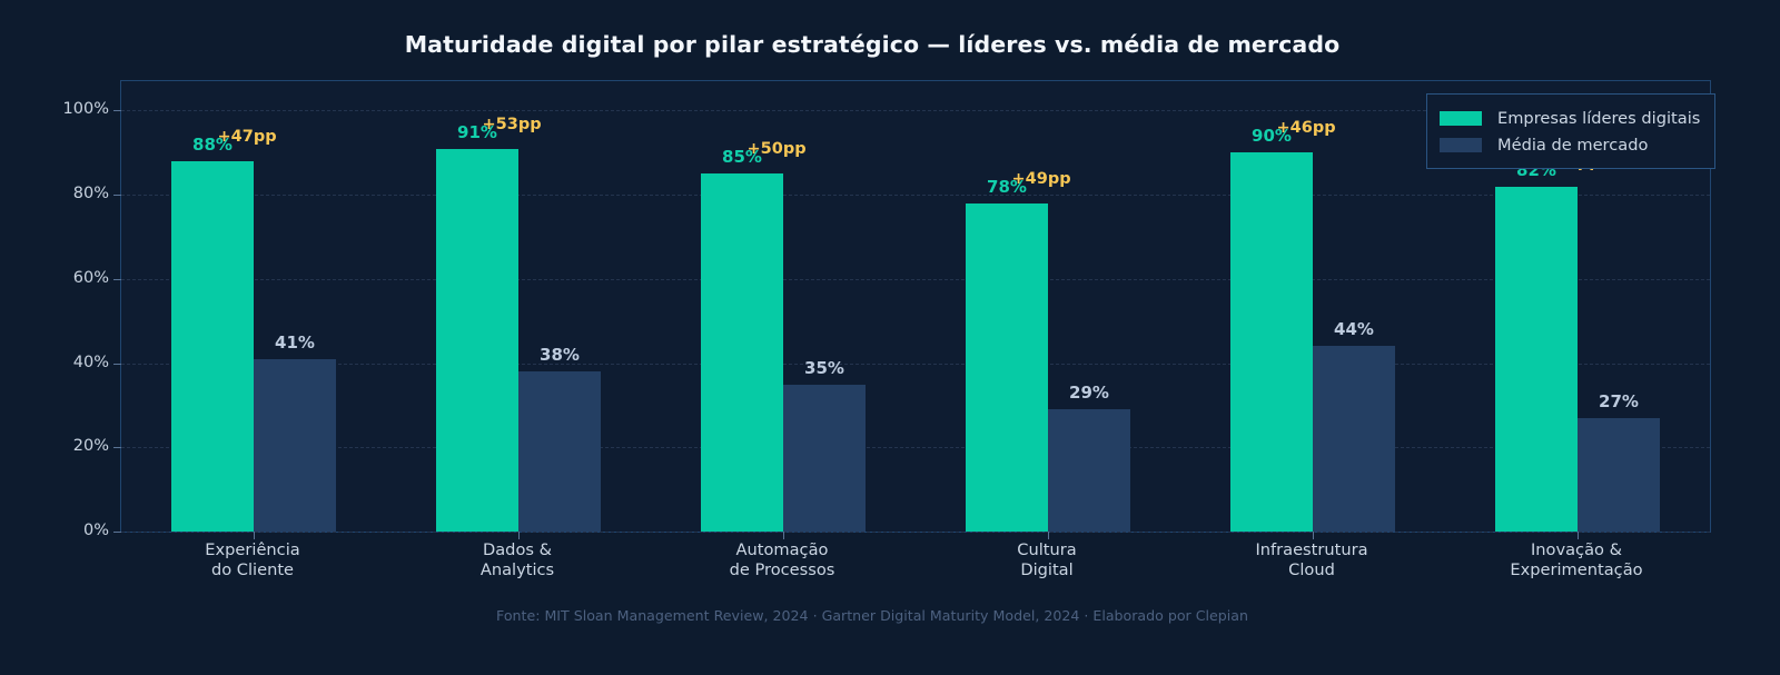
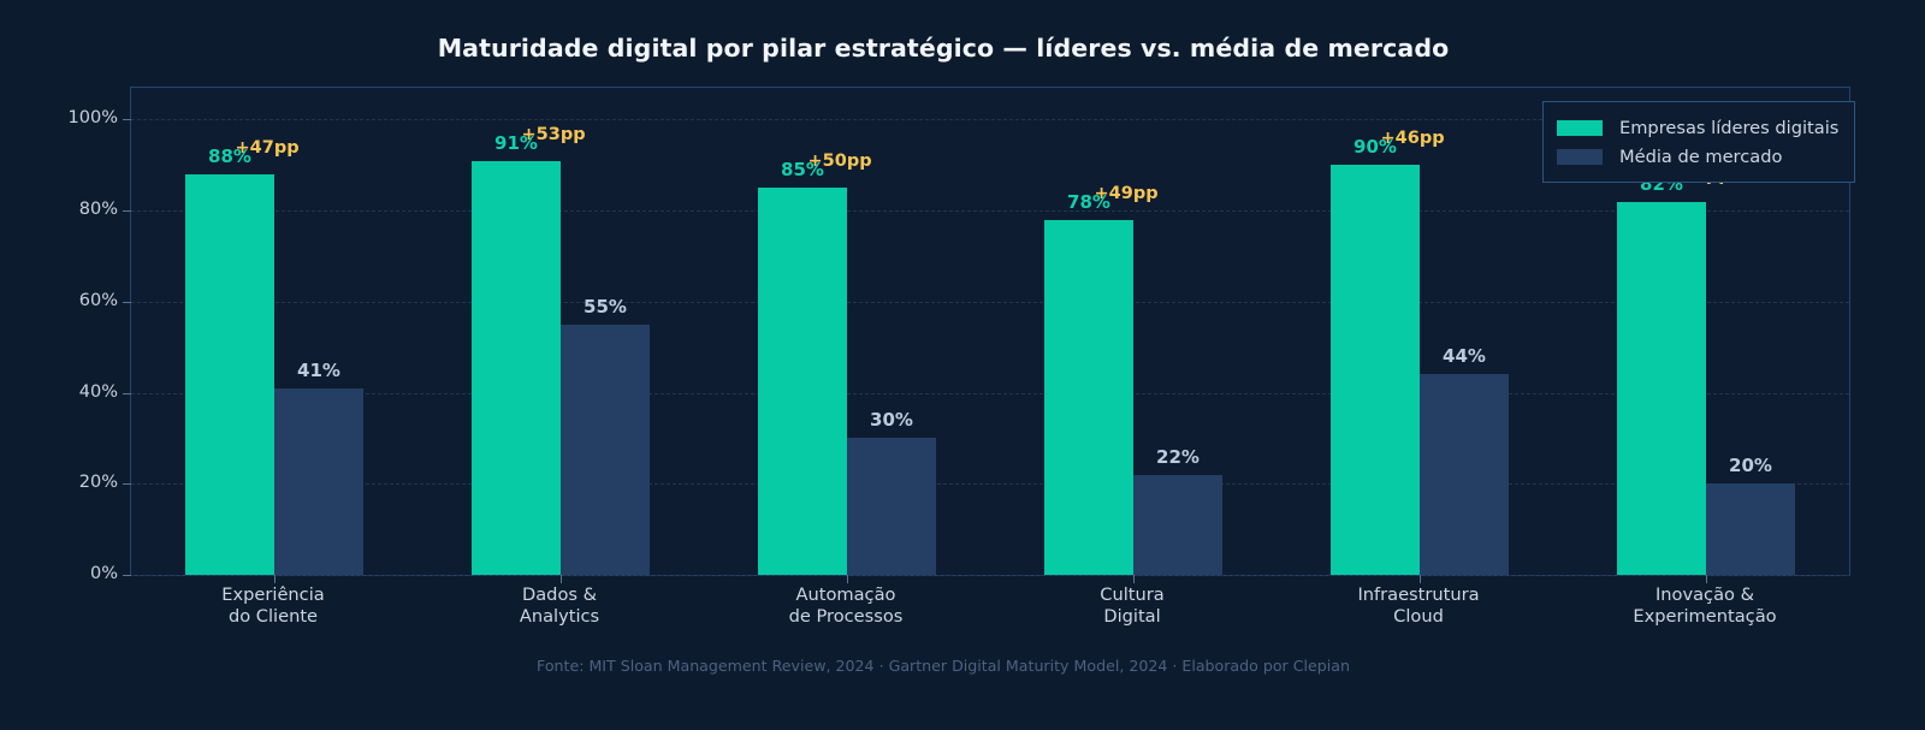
Média de mercado/Dados & Analytics: 38% -> 55%
Média de mercado/Automação de Processos: 35% -> 30%
Média de mercado/Cultura Digital: 29% -> 22%
Média de mercado/Inovação & Experimentação: 27% -> 20%
